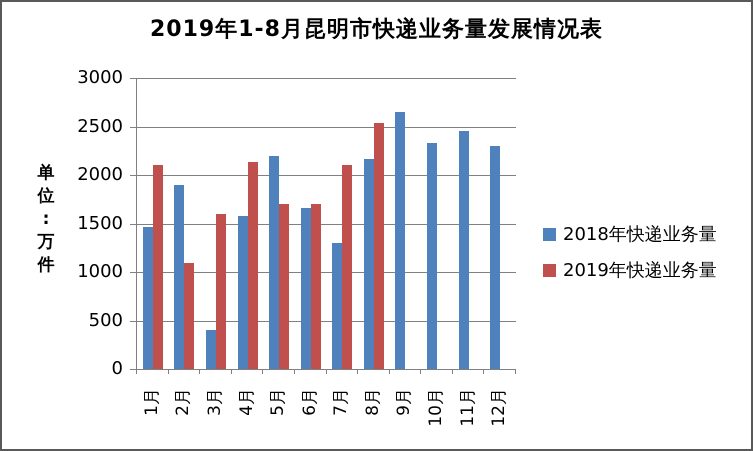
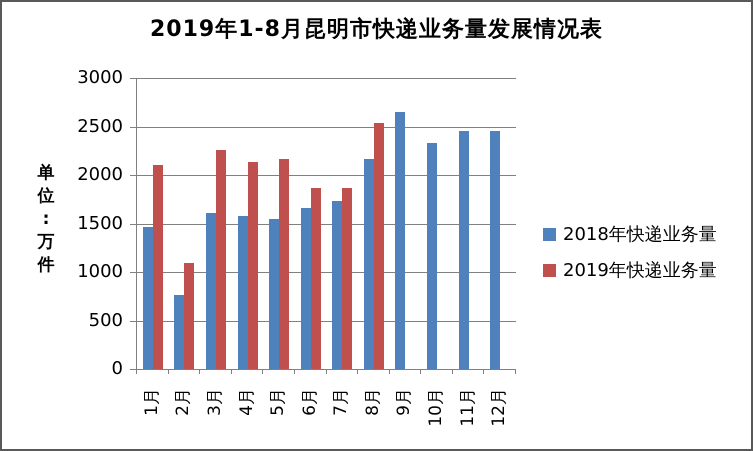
2018年快递业务量/2月: 1900 -> 800
2018年快递业务量/3月: 400 -> 1600
2019年快递业务量/3月: 1600 -> 2300
2018年快递业务量/5月: 2200 -> 1600
2019年快递业务量/5月: 1700 -> 2200
2019年快递业务量/6月: 1700 -> 1900
2018年快递业务量/7月: 1300 -> 1700
2019年快递业务量/7月: 2100 -> 1900
2018年快递业务量/12月: 2300 -> 2400
